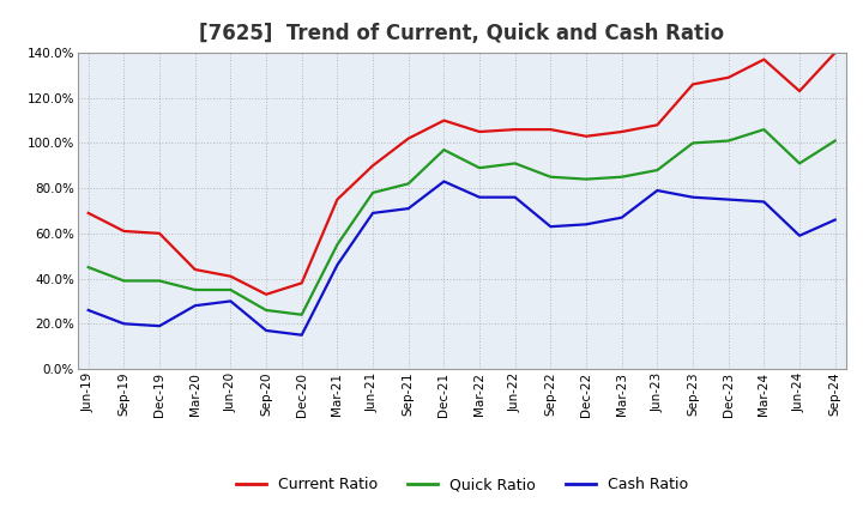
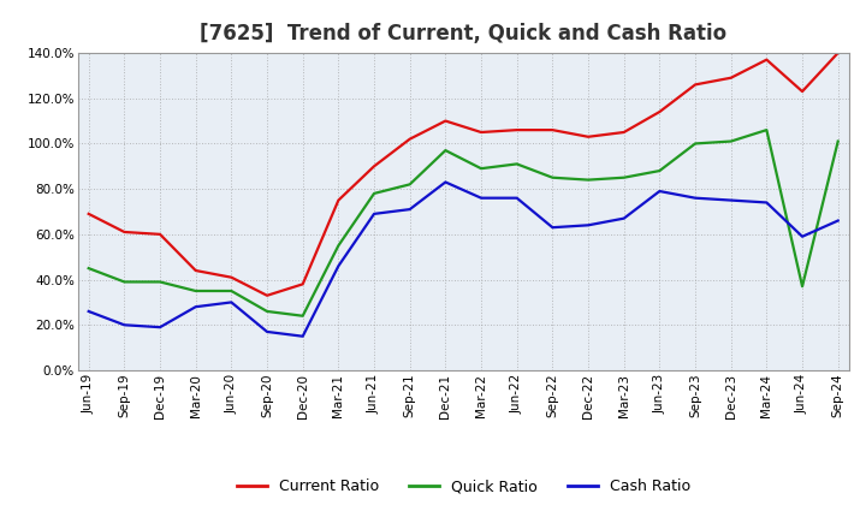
Current Ratio/Jun-23: 108% -> 114%
Quick Ratio/Jun-24: 91% -> 37%
